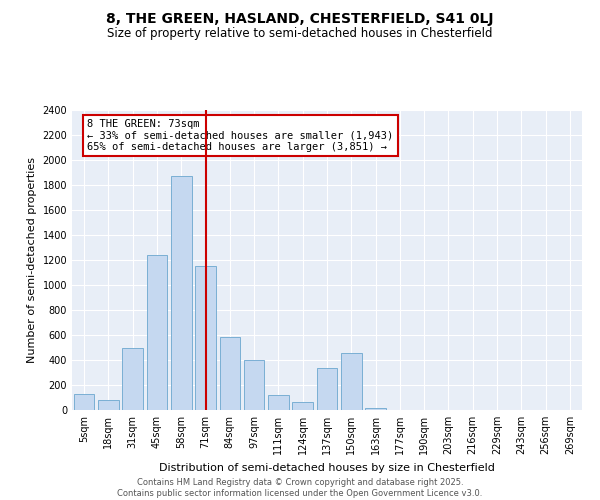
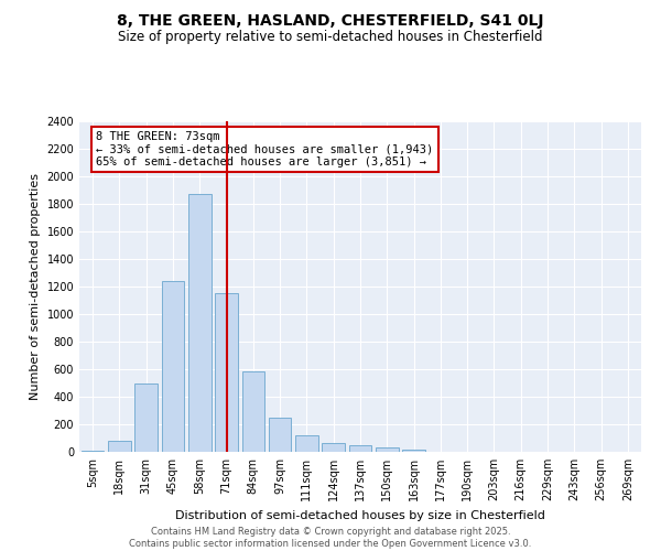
5sqm: 130 -> 10
97sqm: 400 -> 240
137sqm: 340 -> 40
150sqm: 460 -> 30
